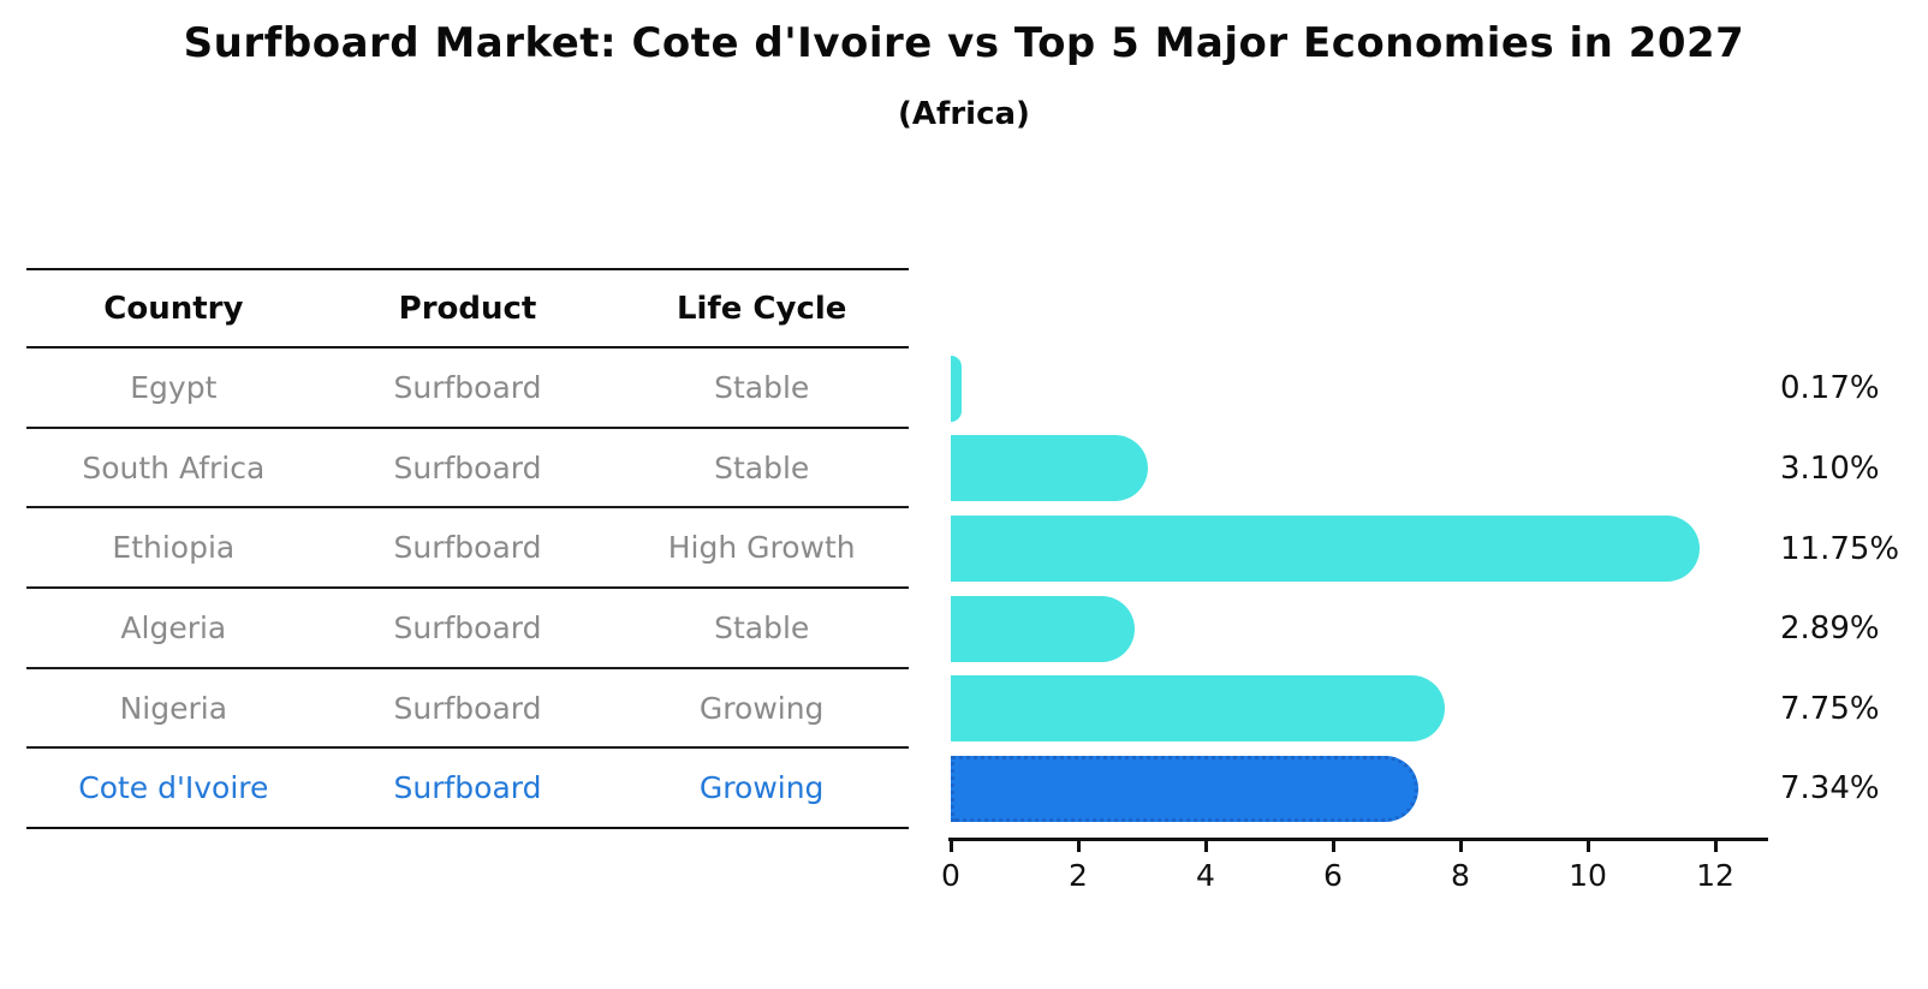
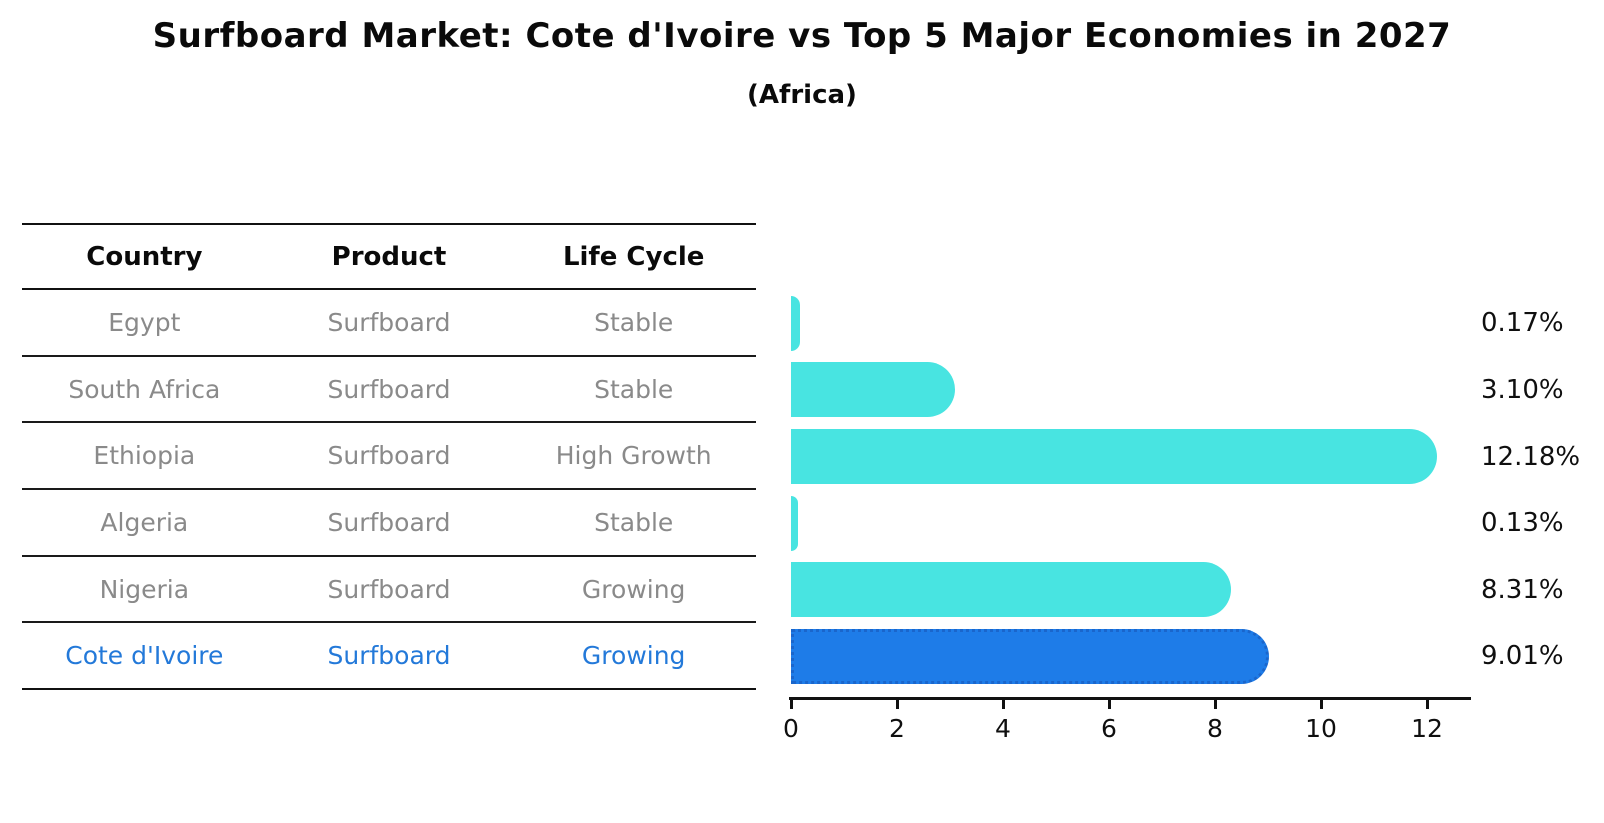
Ethiopia: 11.75% -> 12.18%
Algeria: 2.89% -> 0.13%
Nigeria: 7.75% -> 8.31%
Cote d'Ivoire: 7.34% -> 9.01%
